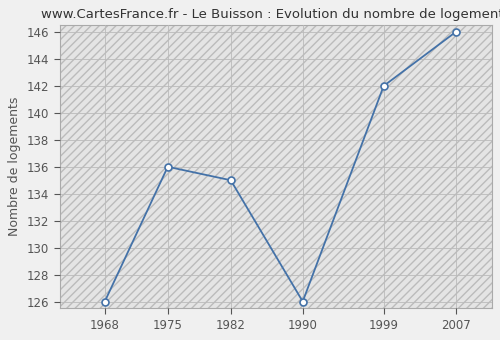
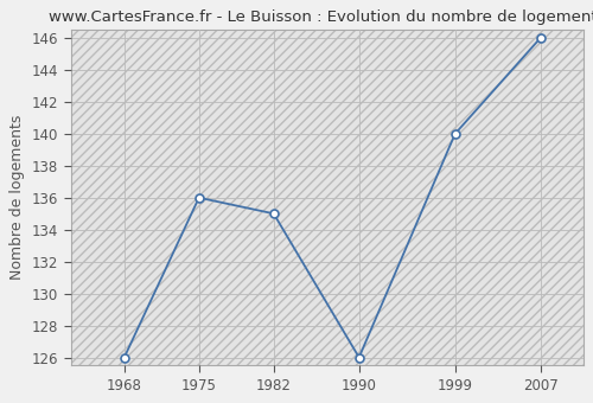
1999: 142 -> 140
